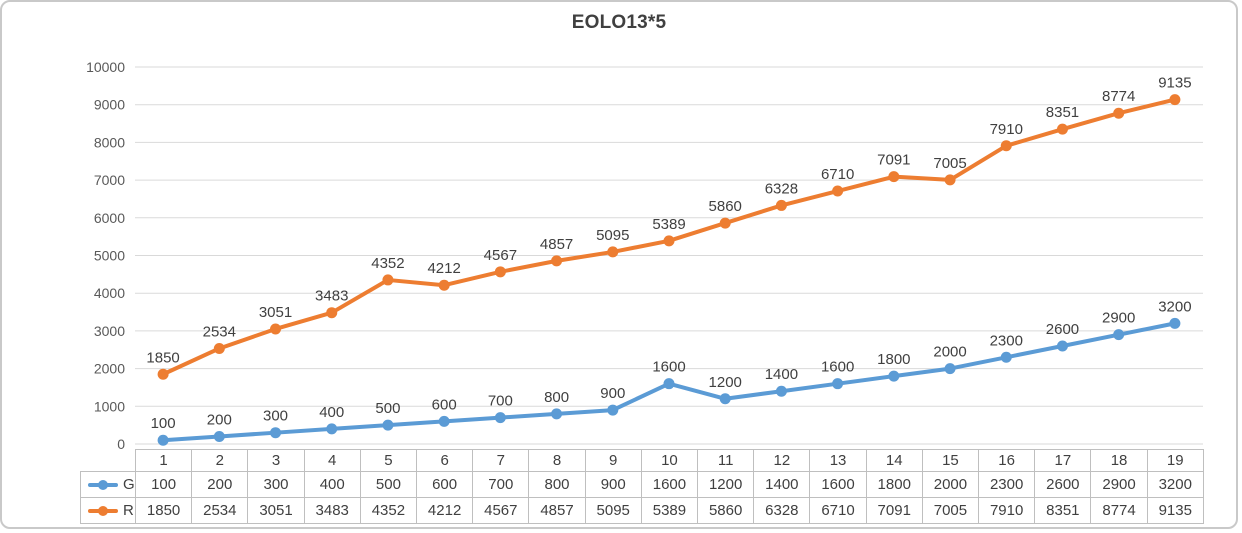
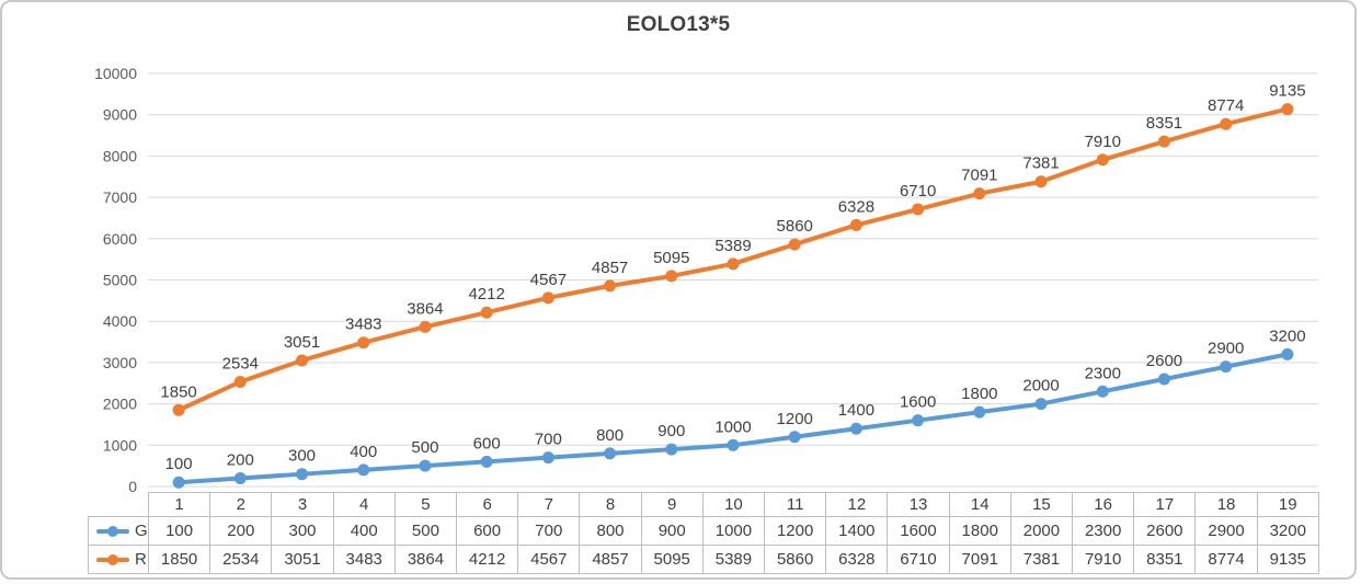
RPM/5: 4352 -> 3864
GF/10: 1600 -> 1000
RPM/15: 7005 -> 7381
